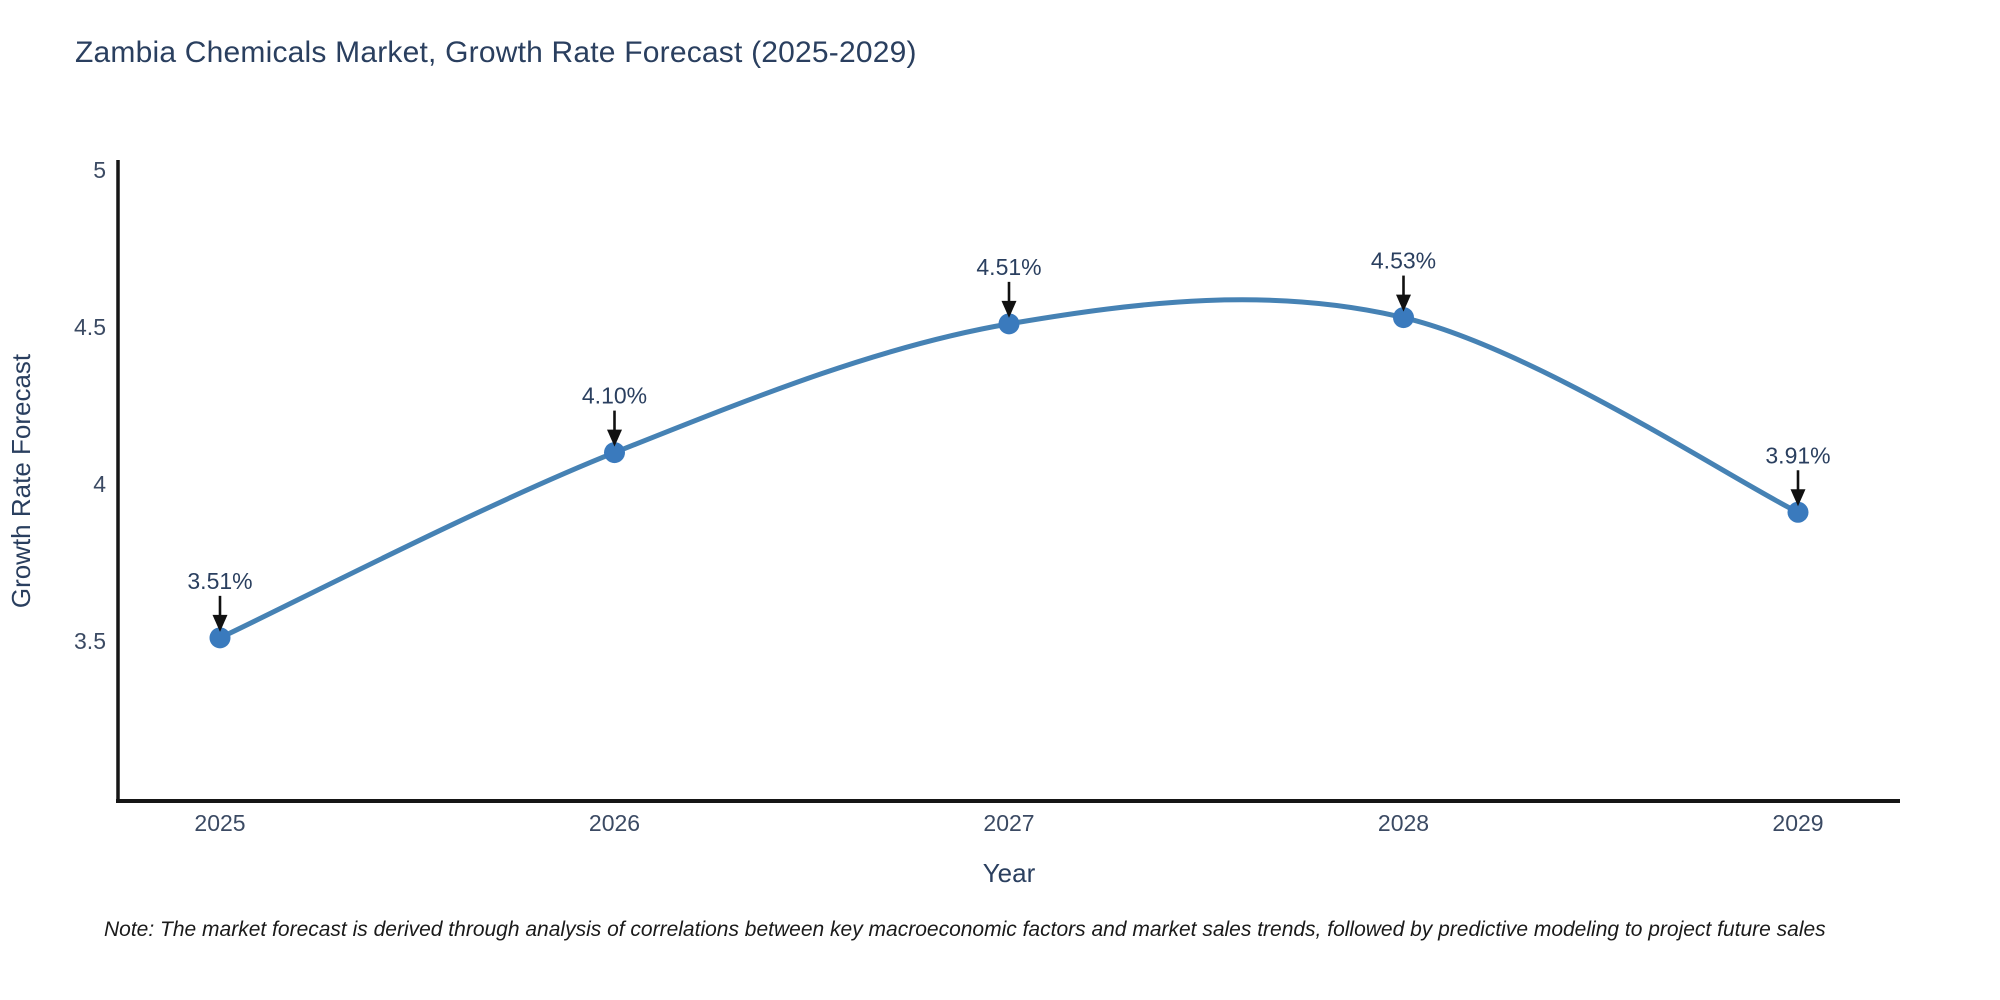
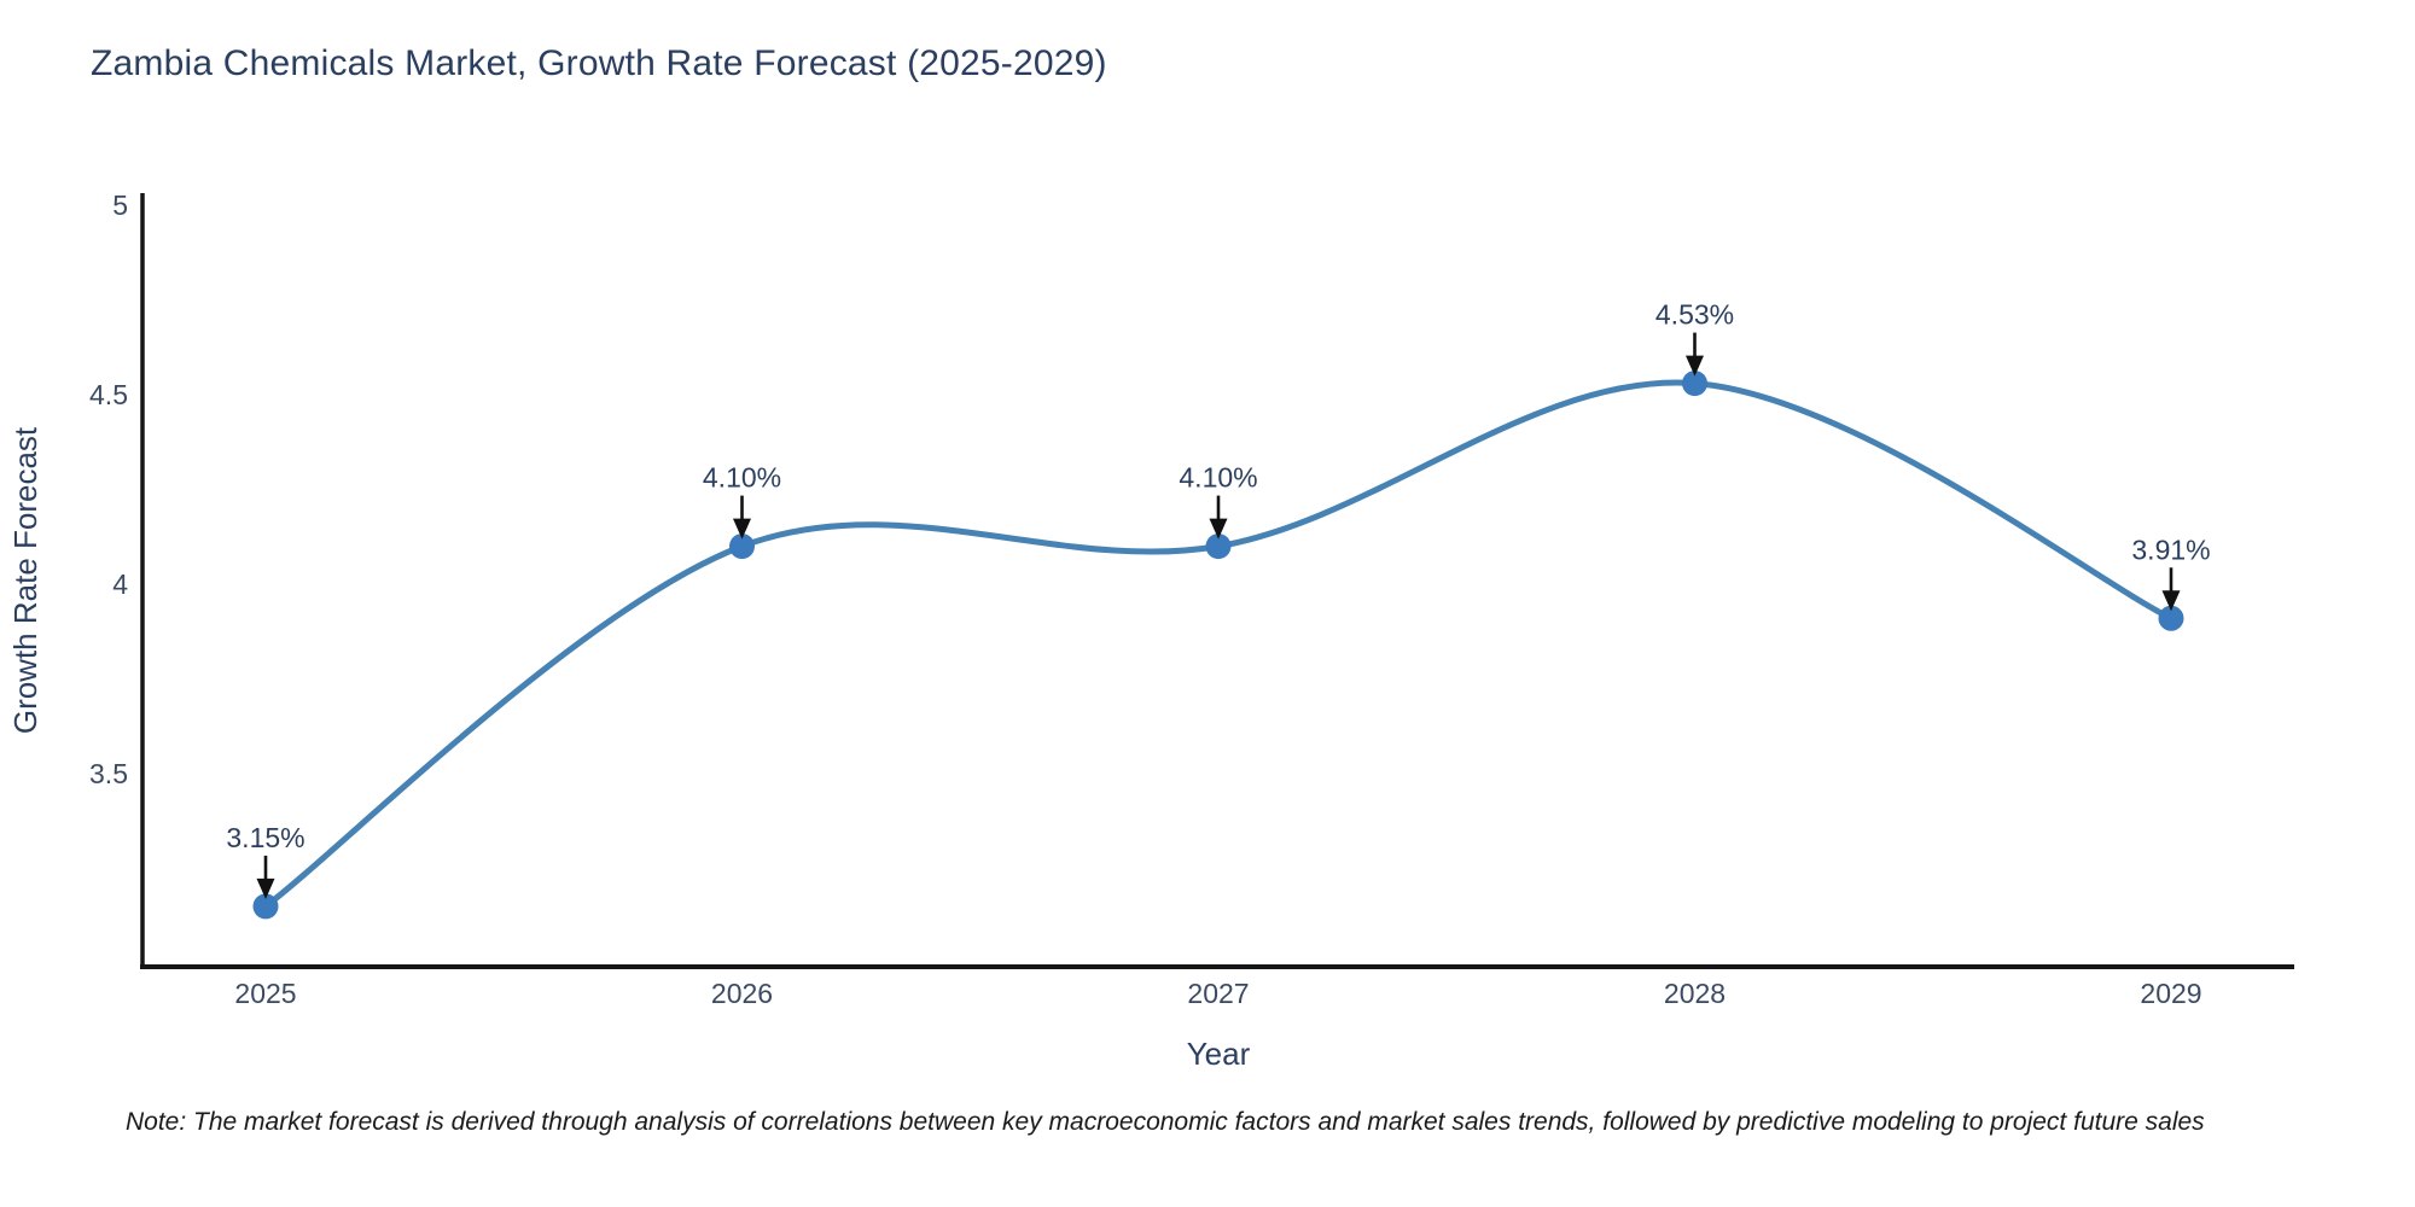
2025: 3.51% -> 3.15%
2027: 4.51% -> 4.10%
